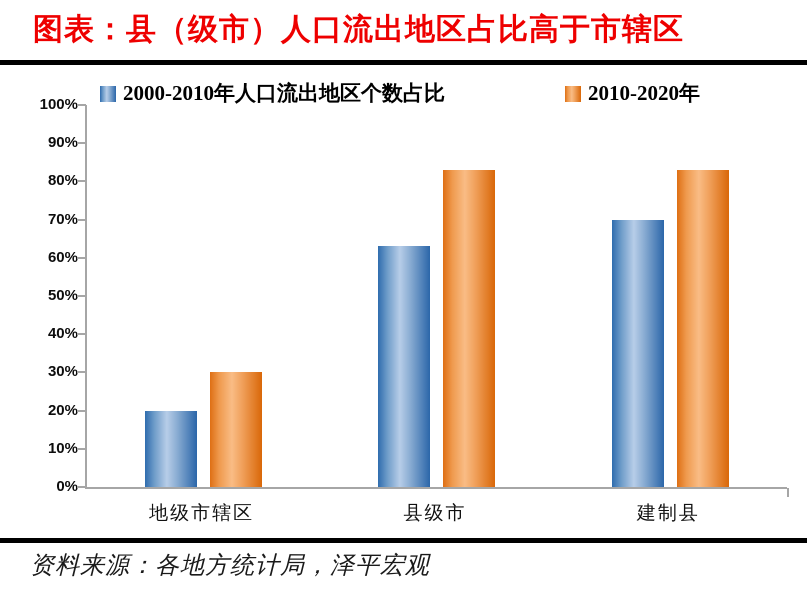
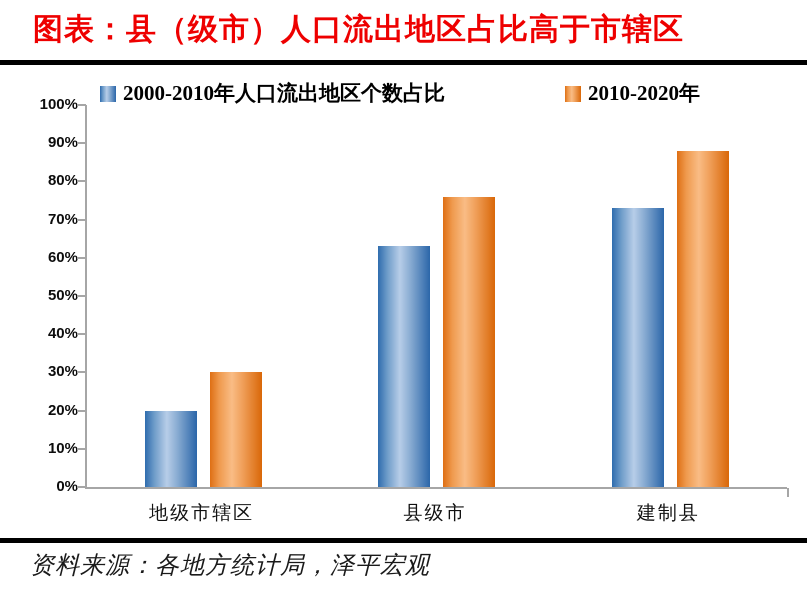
2010-2020年/县级市: 83% -> 76%
2000-2010年人口流出地区个数占比/建制县: 70% -> 73%
2010-2020年/建制县: 83% -> 88%
